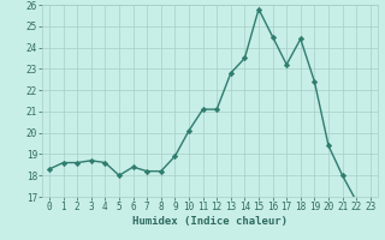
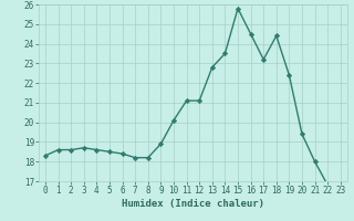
5: 18.0 -> 18.5
